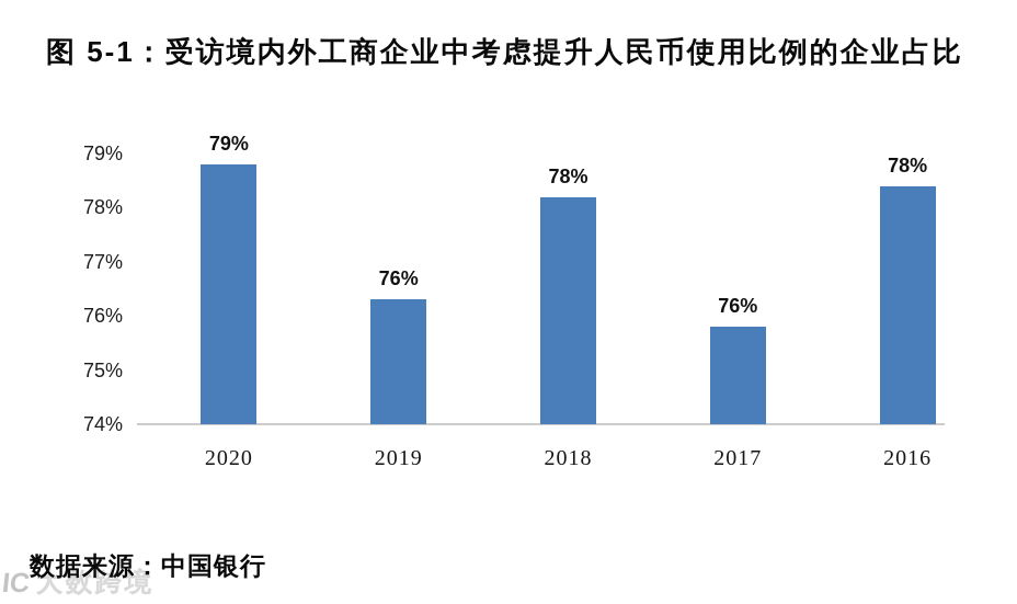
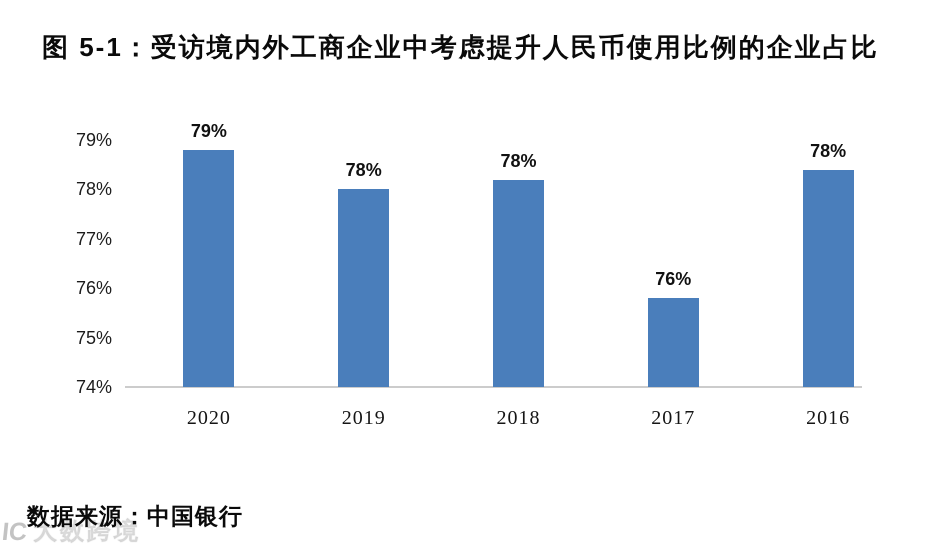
2019: 76% -> 78%
